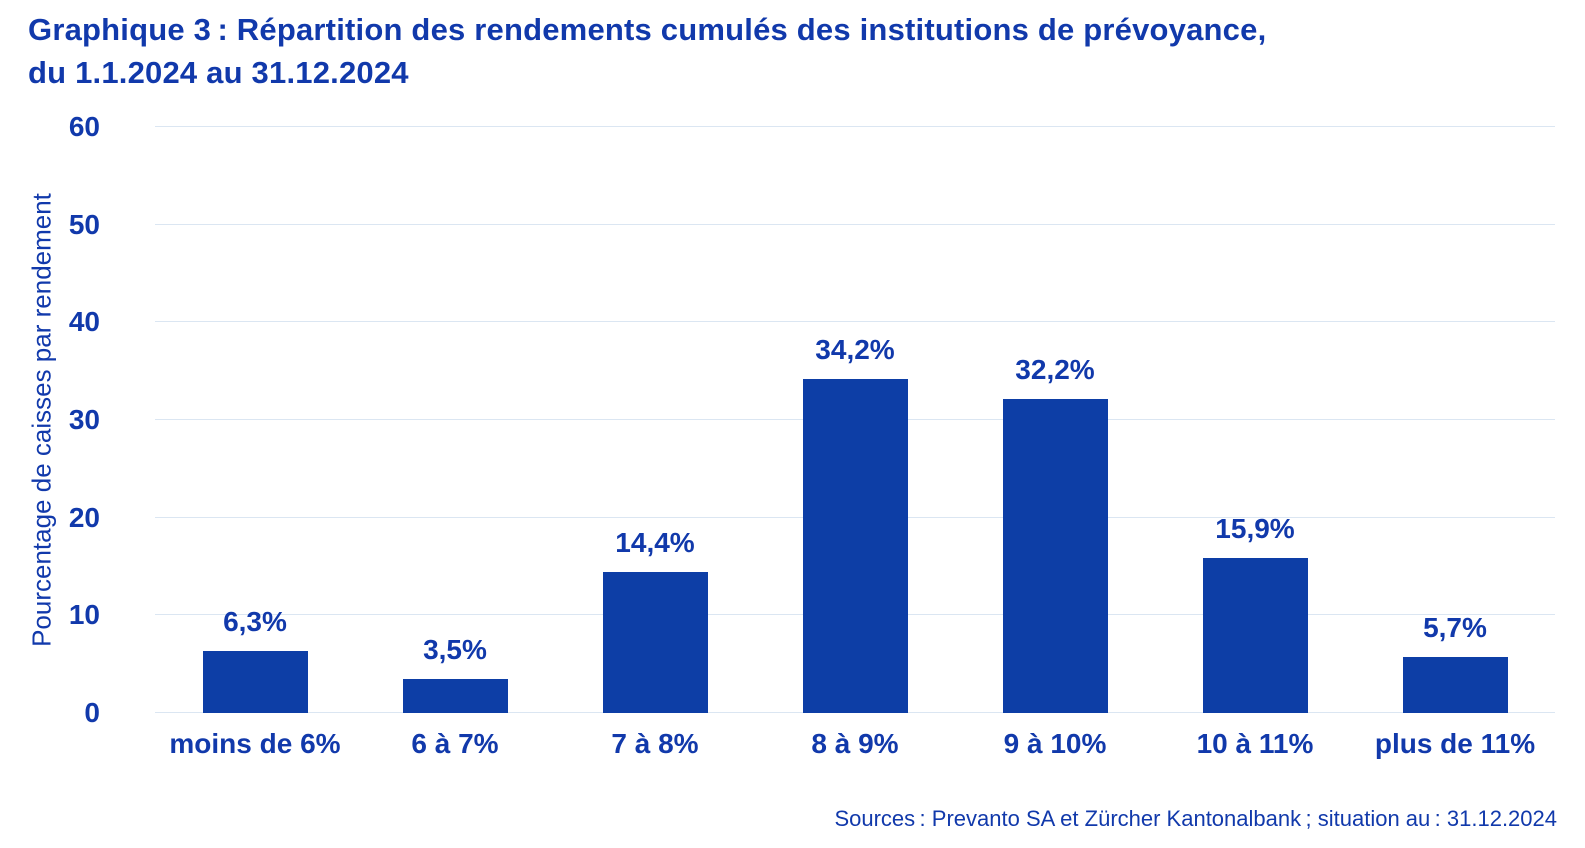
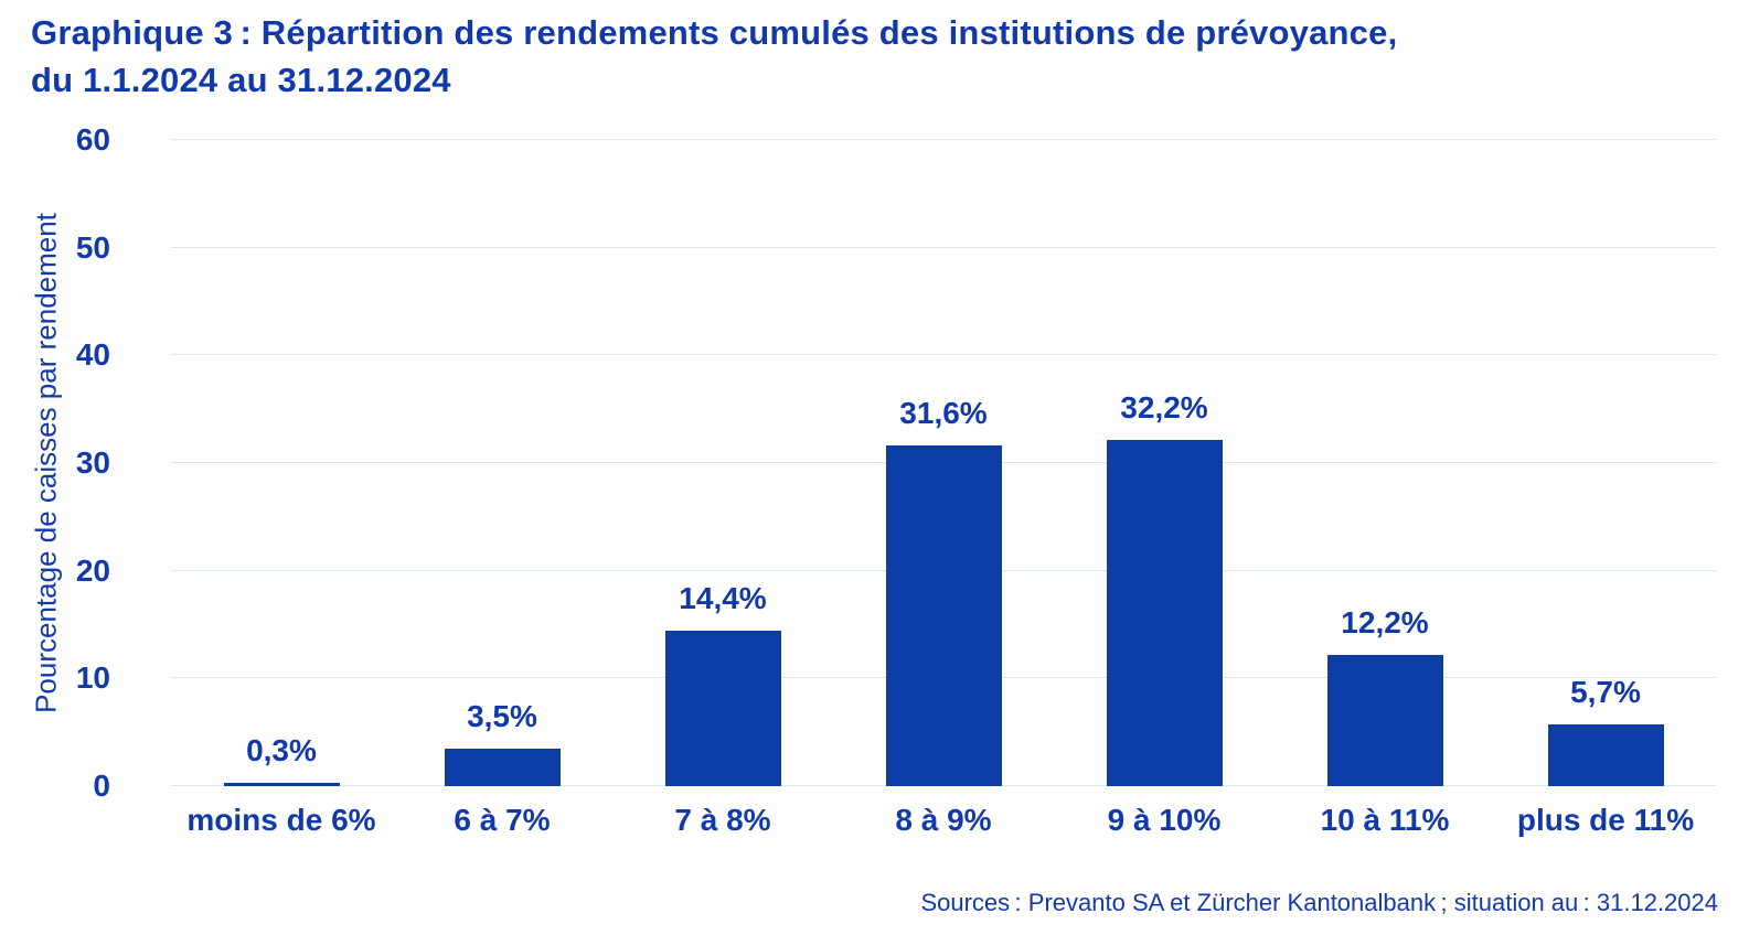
moins de 6%: 6,3% -> 0,3%
8 à 9%: 34,2% -> 31,6%
10 à 11%: 15,9% -> 12,2%
